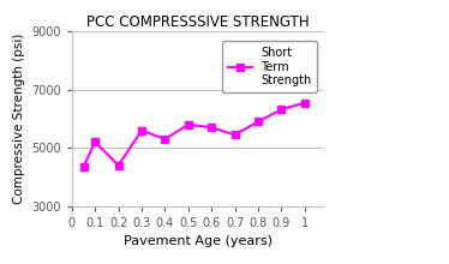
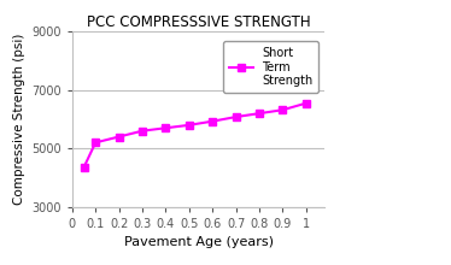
0.2: 4400 -> 5400
0.4: 5300 -> 5700
0.6: 5700 -> 5930
0.7: 5450 -> 6080
0.8: 5900 -> 6200
